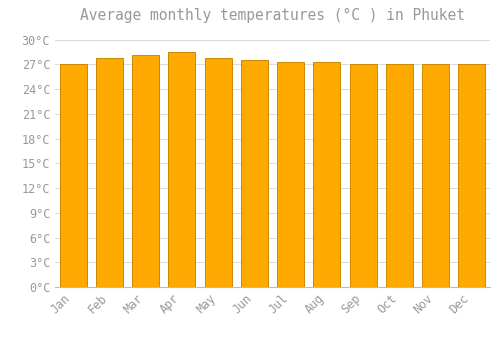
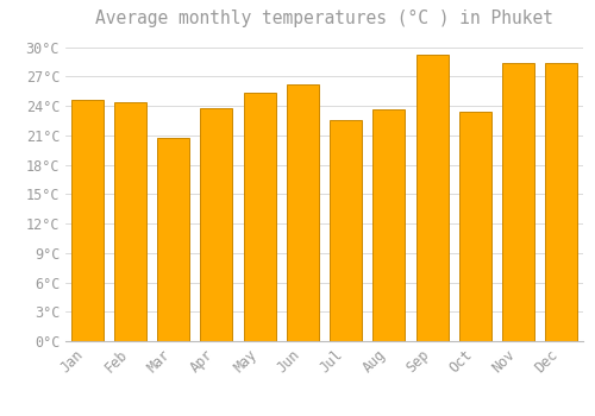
Jan: 27.1°C -> 24.6°C
Feb: 27.8°C -> 24.4°C
Mar: 28.2°C -> 20.8°C
Apr: 28.5°C -> 23.8°C
May: 27.8°C -> 25.4°C
Jun: 27.6°C -> 26.2°C
Jul: 27.3°C -> 22.6°C
Aug: 27.3°C -> 23.6°C
Sep: 27.0°C -> 29.2°C
Oct: 27.0°C -> 23.4°C
Nov: 27.0°C -> 28.4°C
Dec: 27.1°C -> 28.4°C
